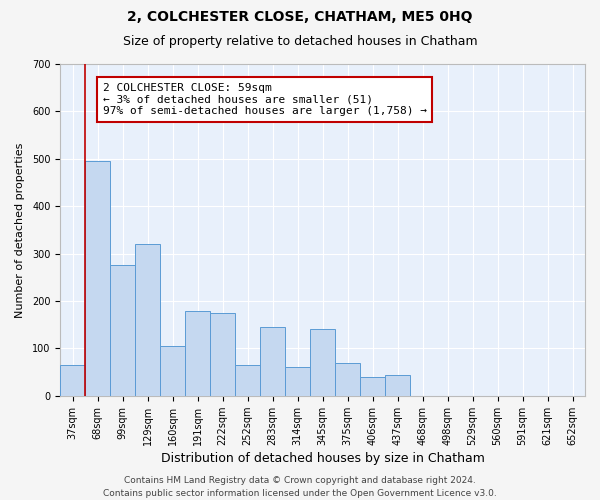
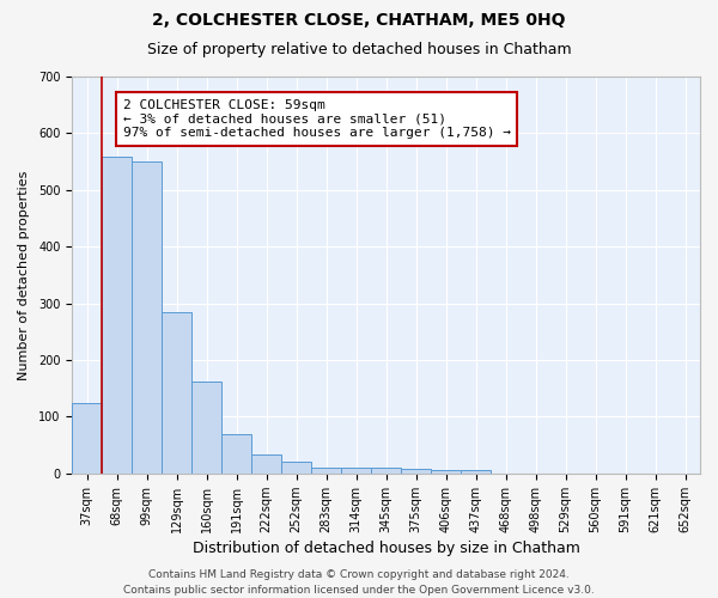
37sqm: 65 -> 125
68sqm: 495 -> 558
99sqm: 275 -> 550
129sqm: 320 -> 285
160sqm: 105 -> 163
191sqm: 180 -> 70
222sqm: 175 -> 33
252sqm: 65 -> 20
283sqm: 145 -> 10
314sqm: 60 -> 10
345sqm: 140 -> 10
375sqm: 70 -> 8
406sqm: 40 -> 5
437sqm: 45 -> 5
